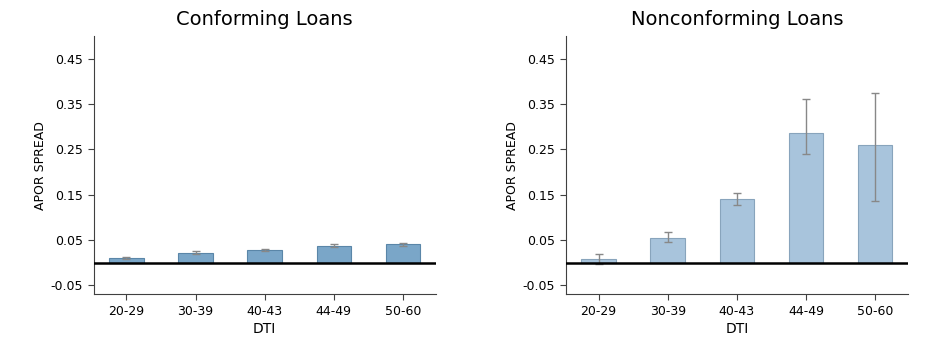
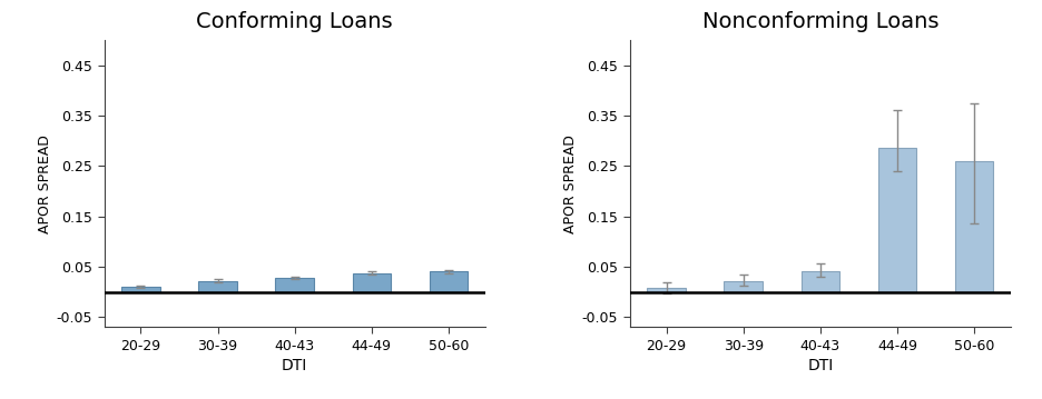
Nonconforming Loans/30-39: 0.055 -> 0.022
Nonconforming Loans/40-43: 0.140 -> 0.042
